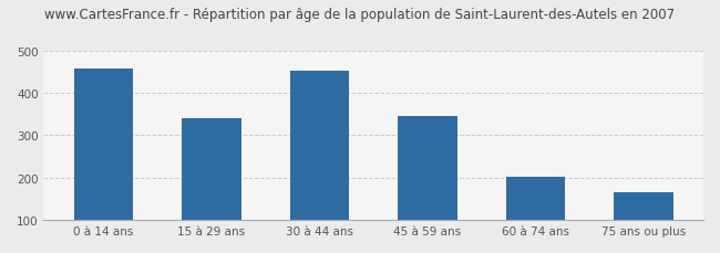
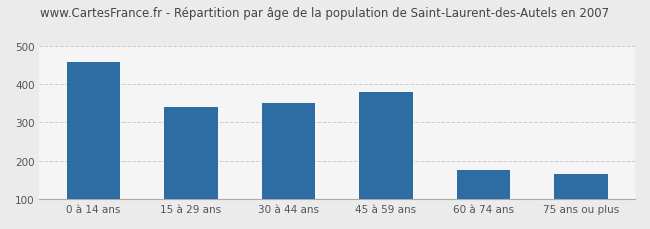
30 à 44 ans: 453 -> 350
45 à 59 ans: 346 -> 380
60 à 74 ans: 201 -> 175
